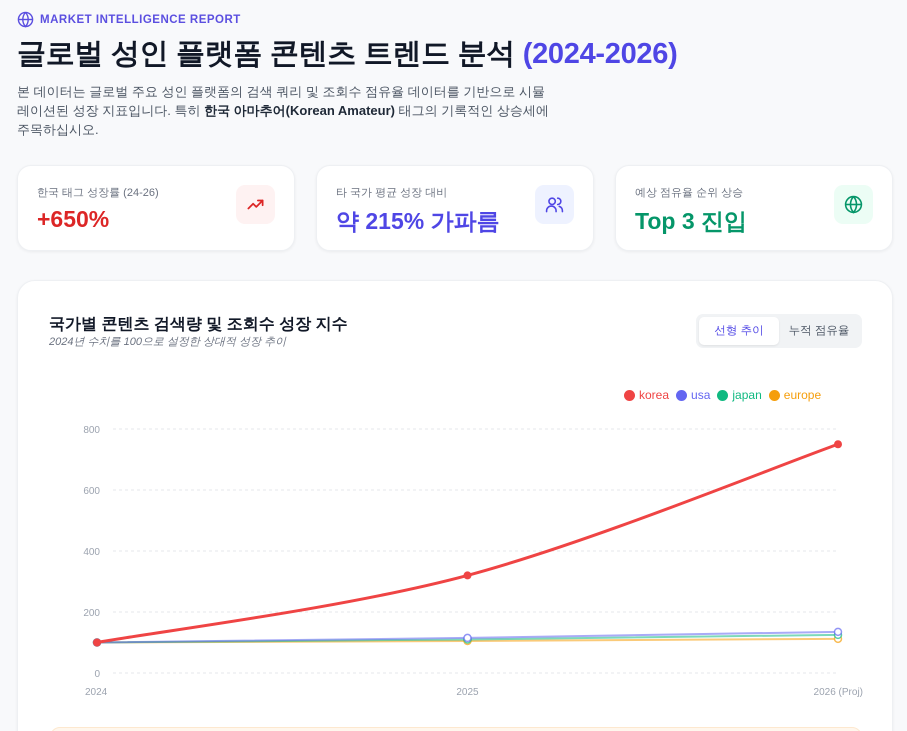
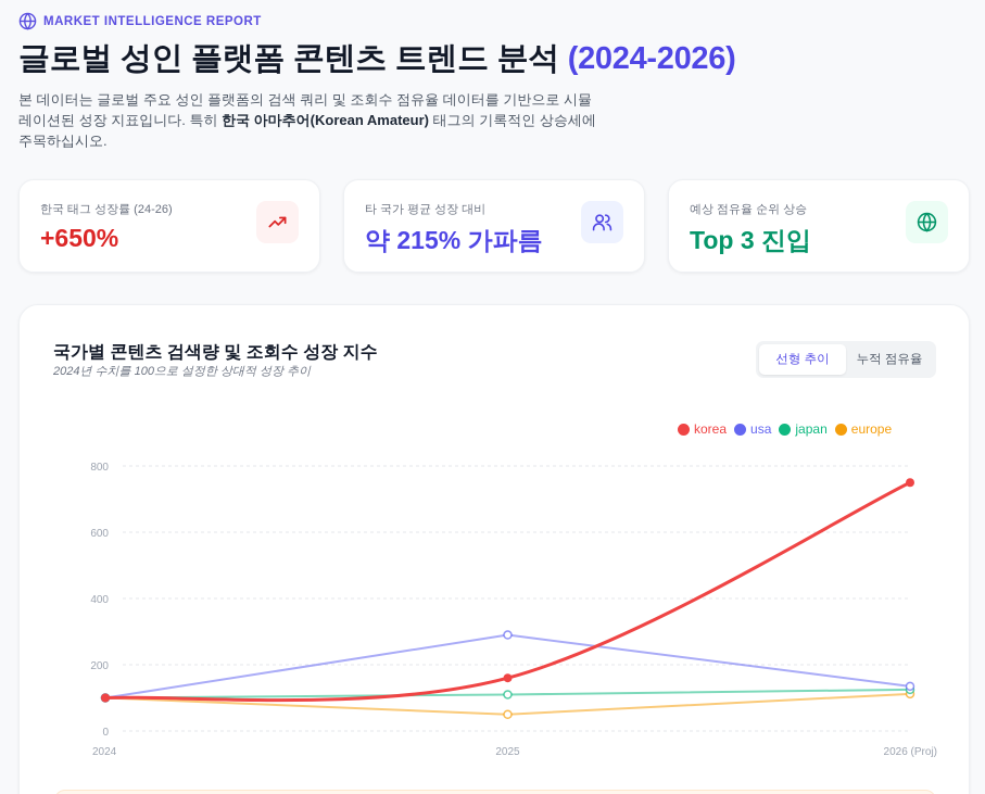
korea/2025: 320 -> 160
usa/2025: 120 -> 290
europe/2025: 100 -> 50
